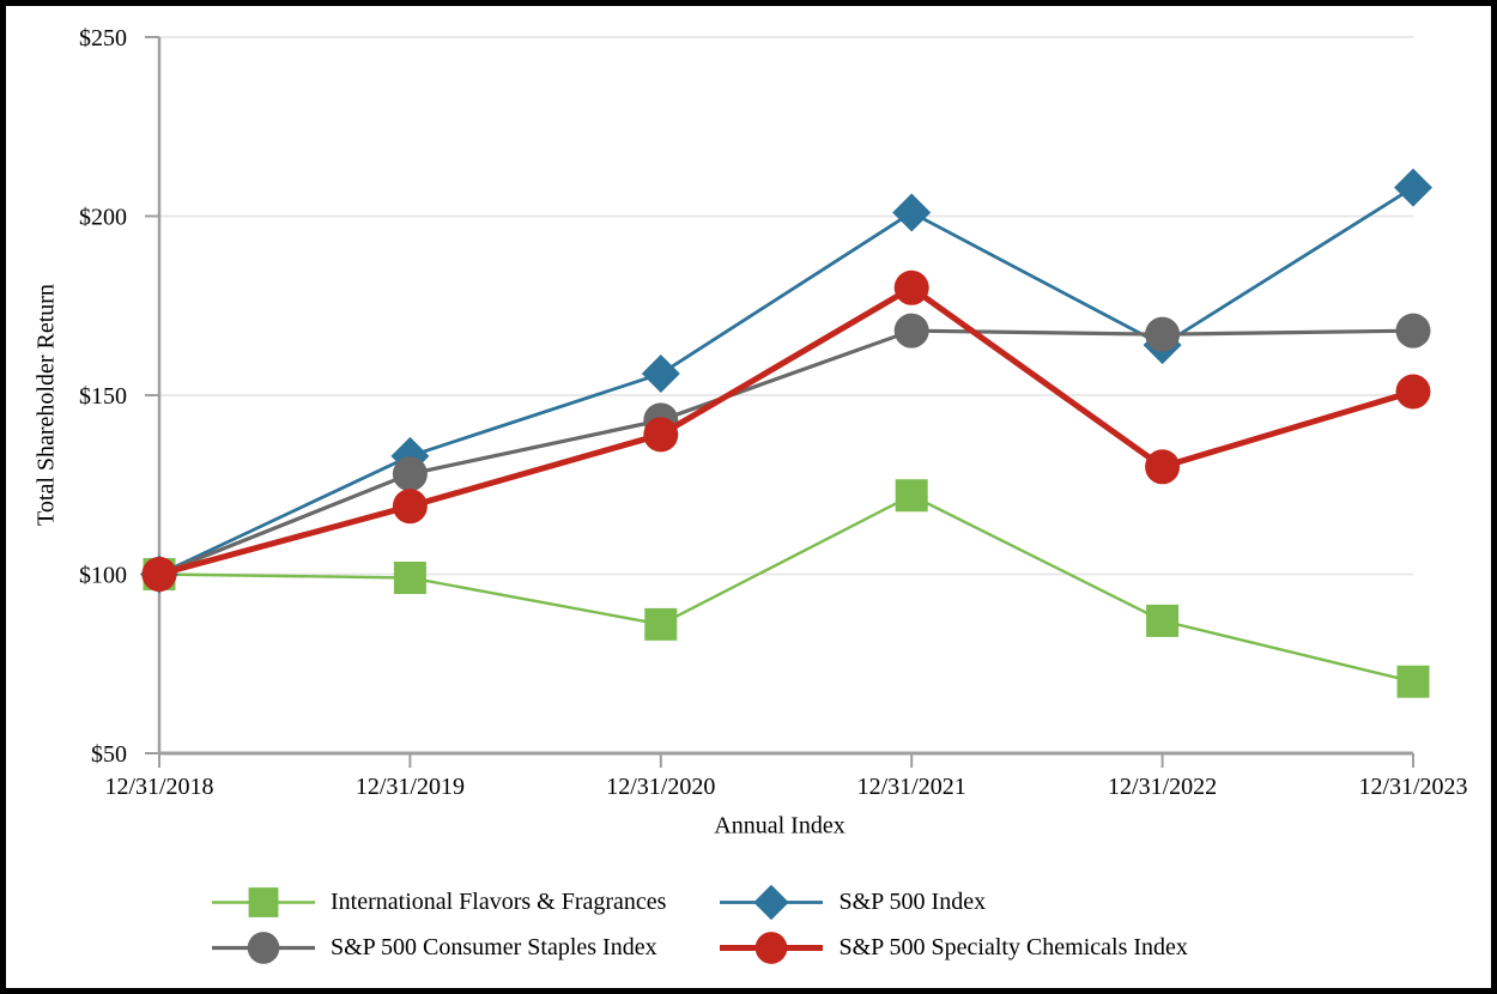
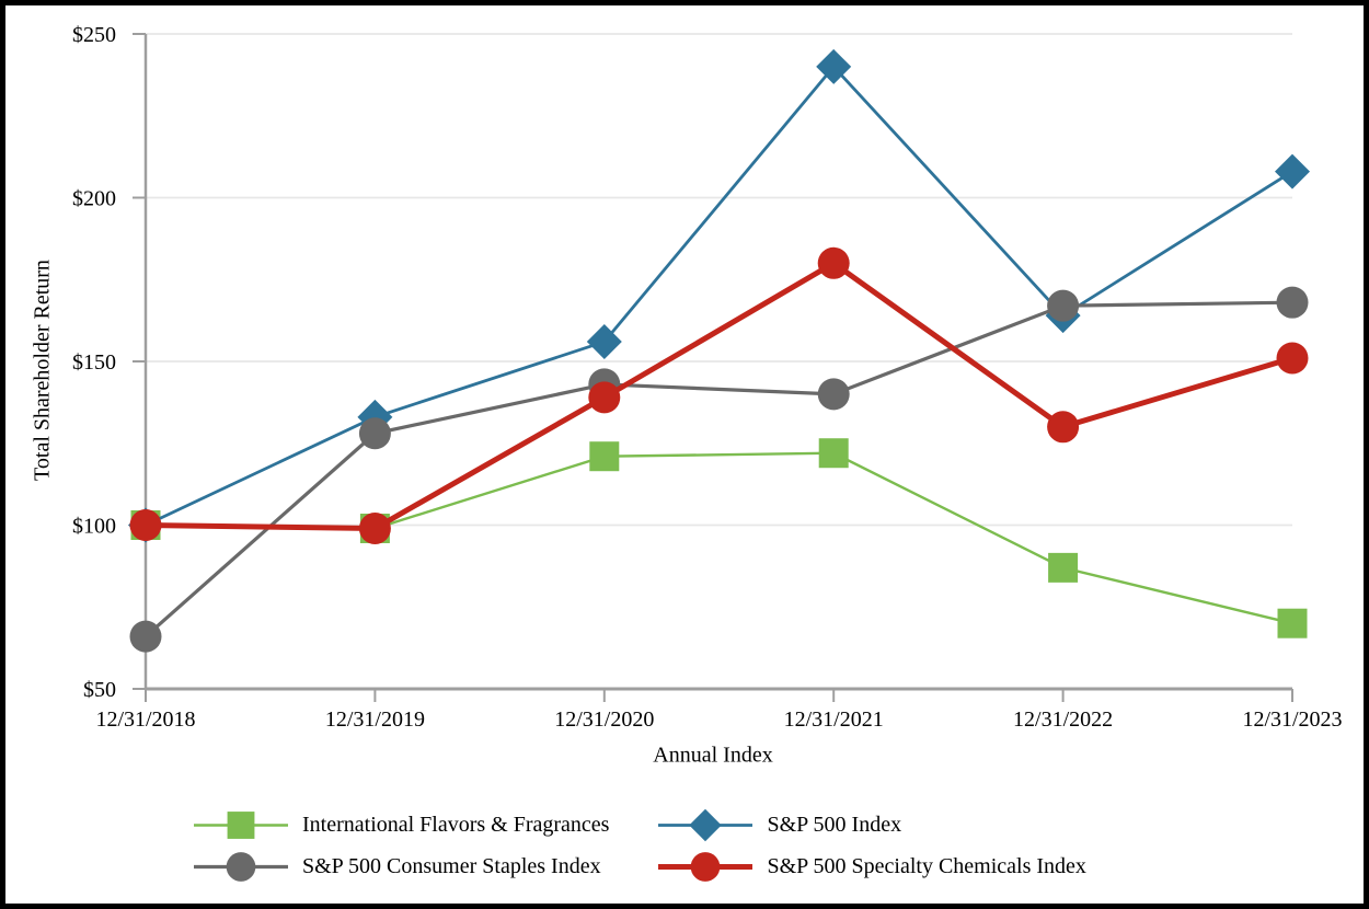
S&P 500 Consumer Staples Index/12/31/2018: $100 -> $66
S&P 500 Specialty Chemicals Index/12/31/2019: $119 -> $99
International Flavors & Fragrances/12/31/2020: $86 -> $121
S&P 500 Index/12/31/2021: $201 -> $240
S&P 500 Consumer Staples Index/12/31/2021: $168 -> $140
